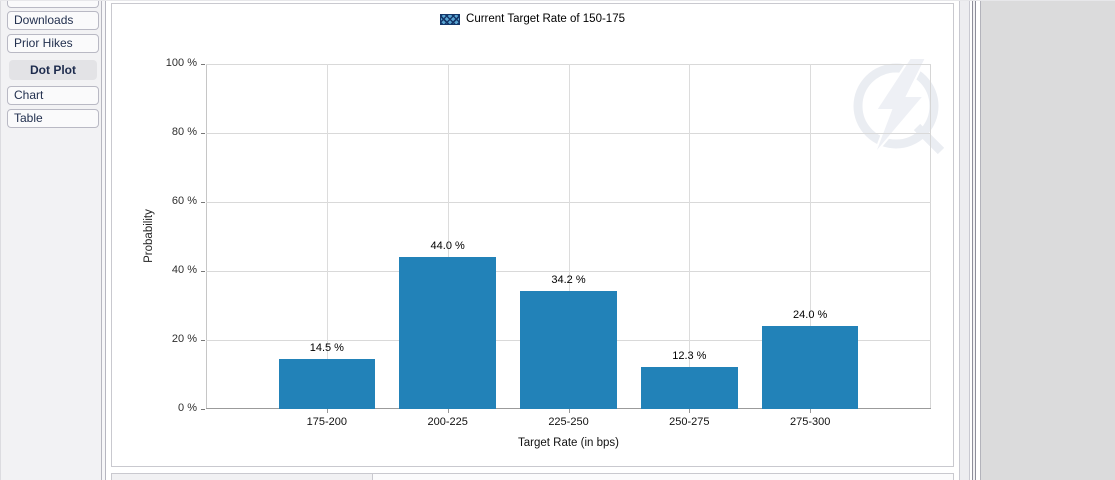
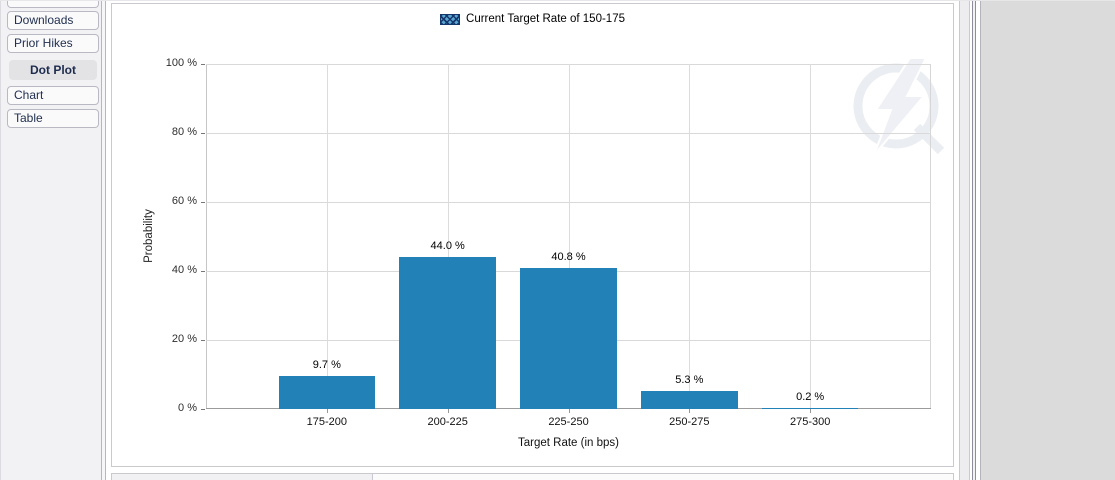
175-200: 14.5 -> 9.7
225-250: 34.2 -> 40.8
250-275: 12.3 -> 5.3
275-300: 24.0 -> 0.2
